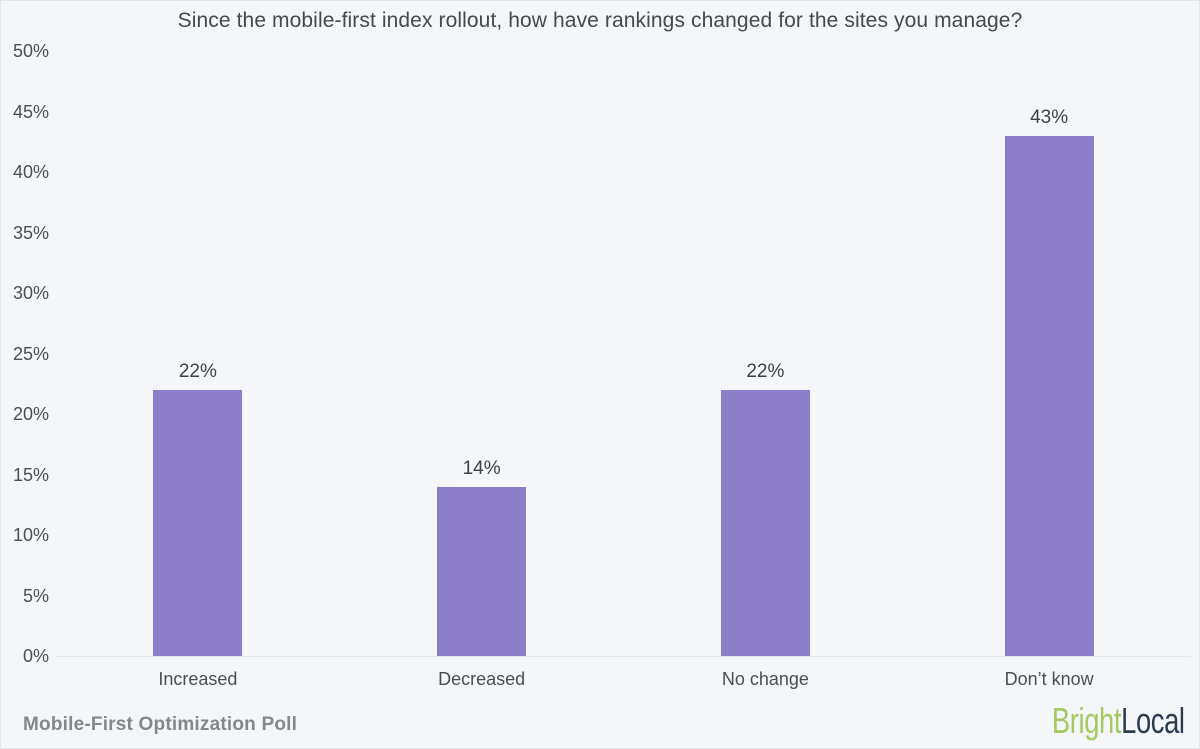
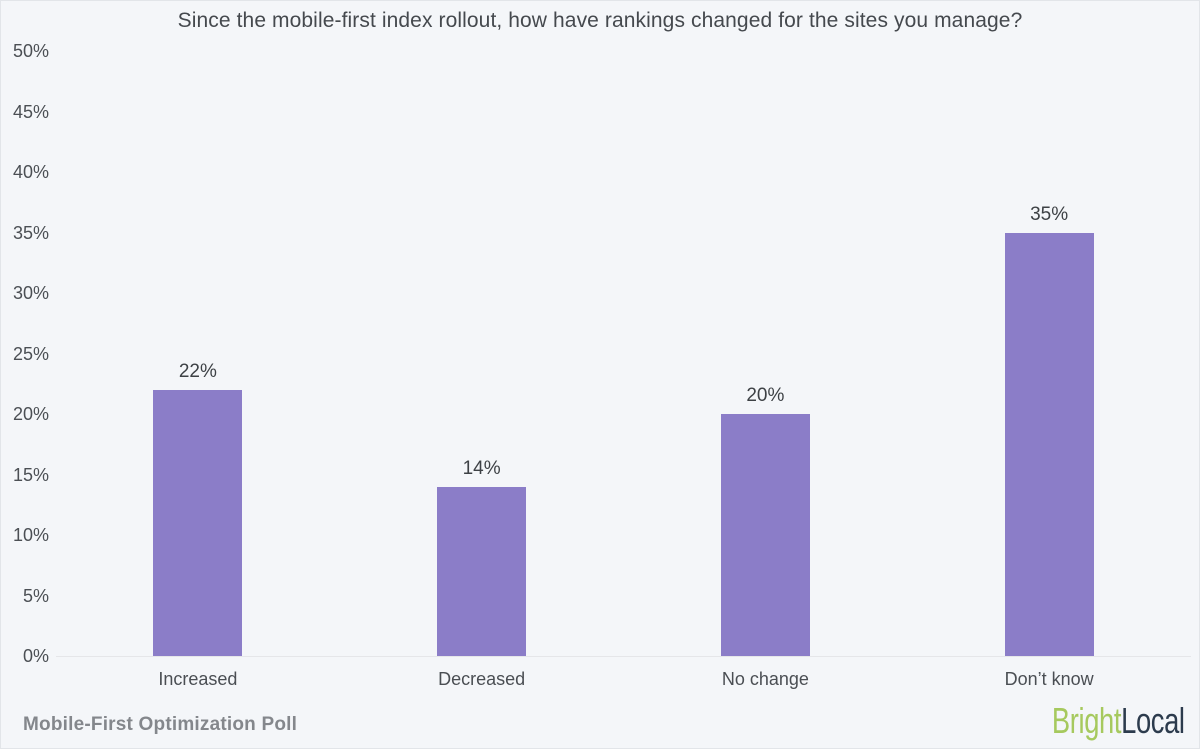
No change: 22% -> 20%
Don’t know: 43% -> 35%
